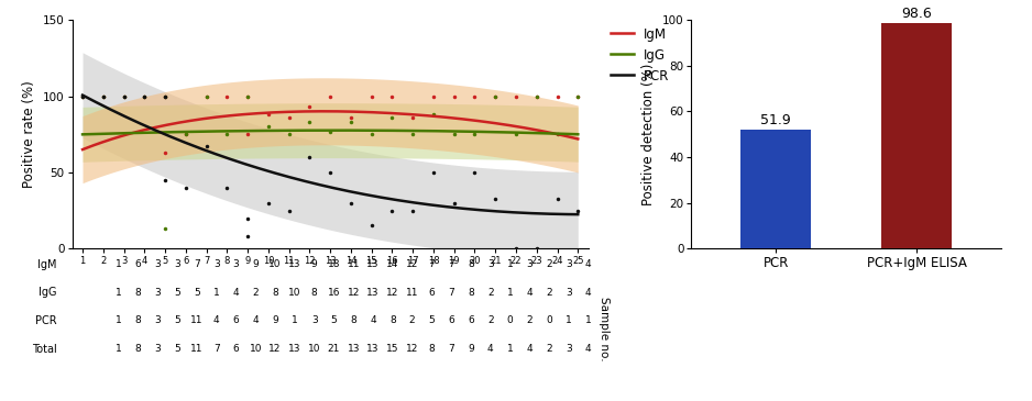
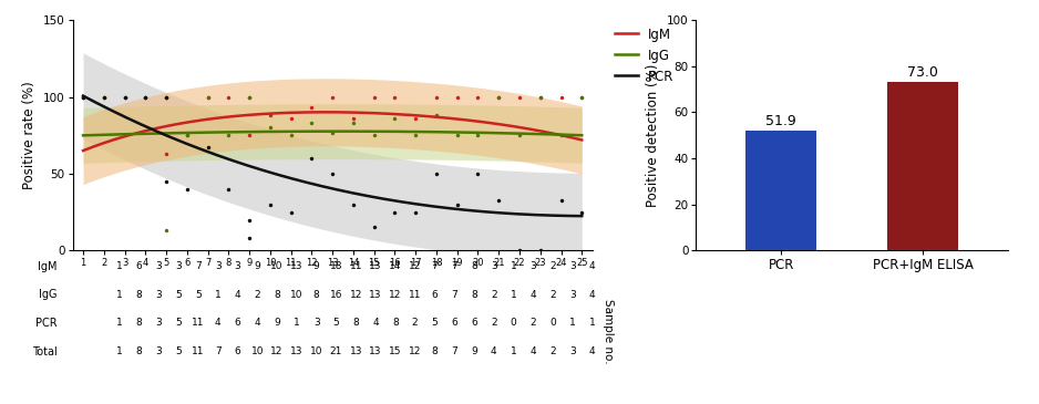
PCR+IgM ELISA: 98.6 -> 73.0
